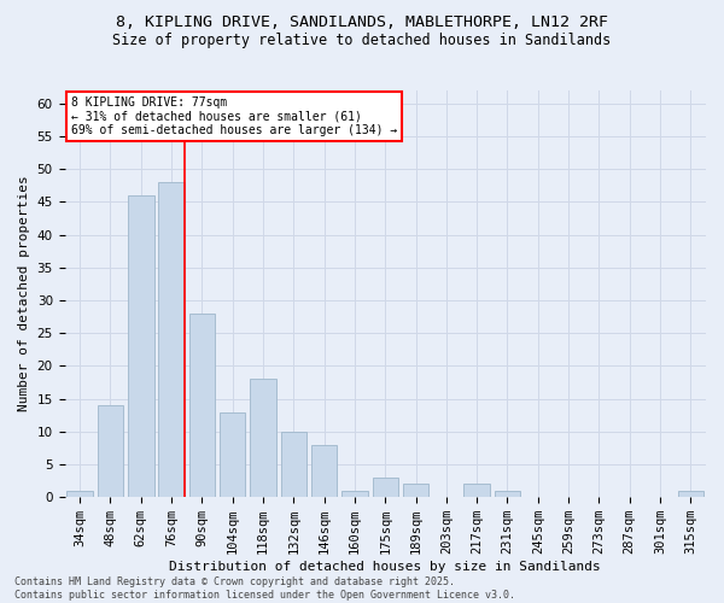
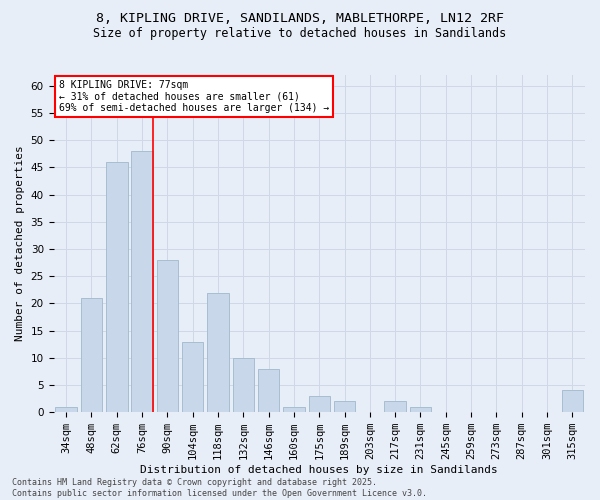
48sqm: 14 -> 21
118sqm: 18 -> 22
315sqm: 1 -> 4
